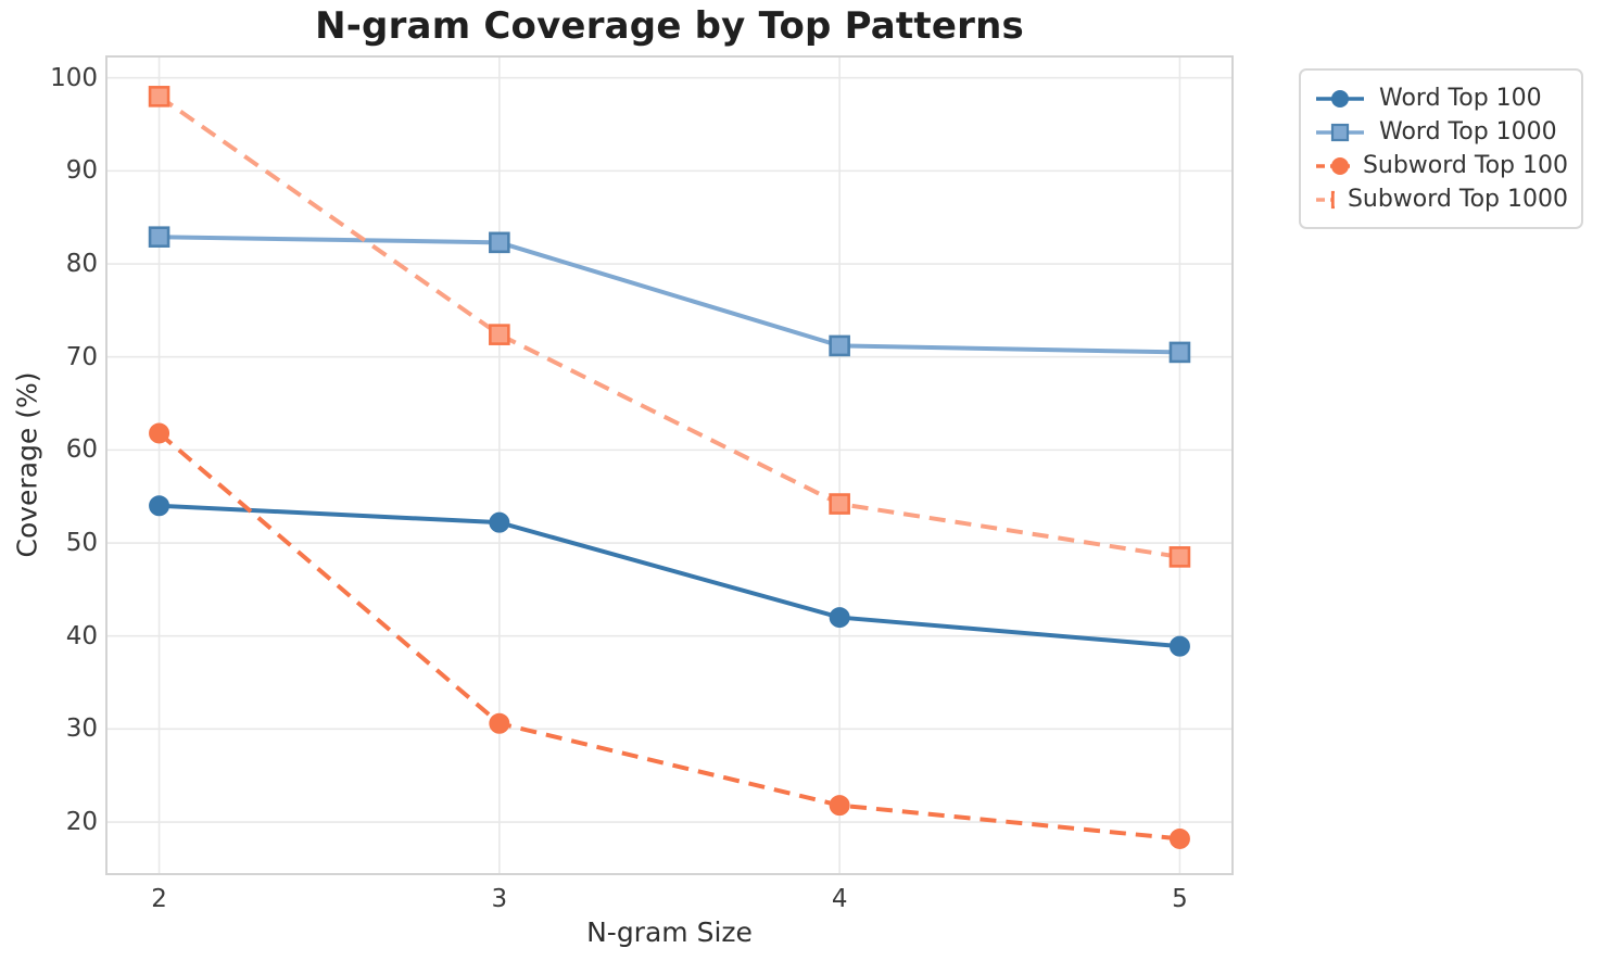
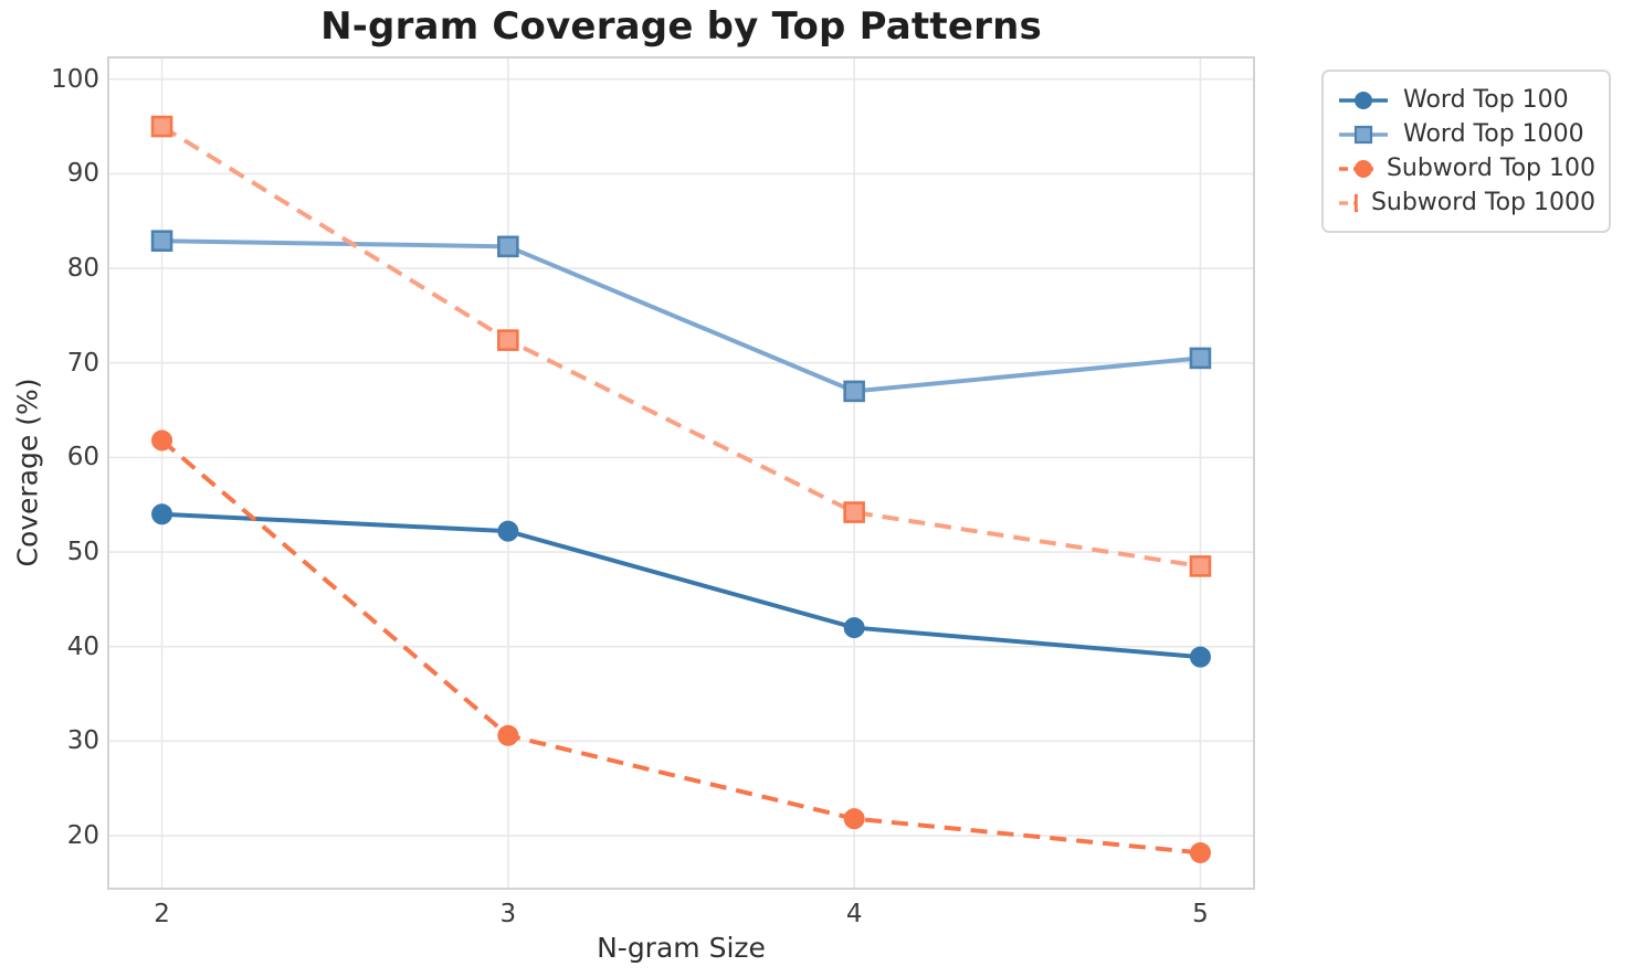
Subword Top 1000/2: 98 -> 95
Word Top 1000/4: 71 -> 67
